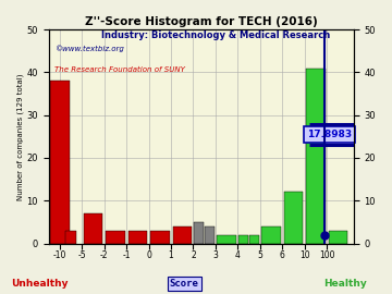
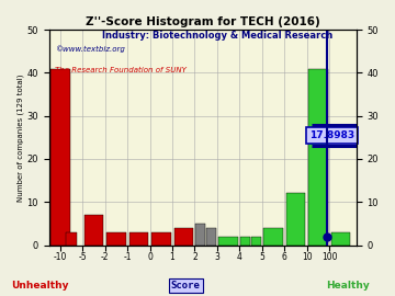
-10: 38 -> 41
